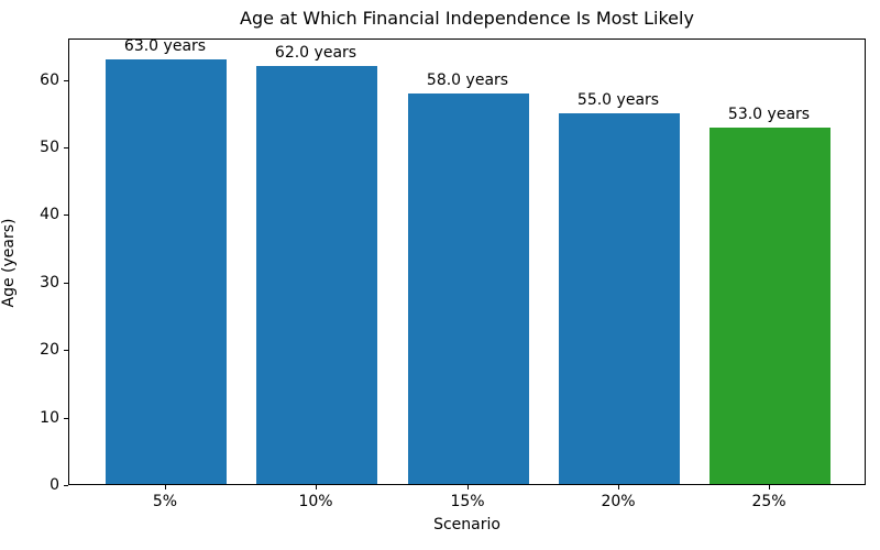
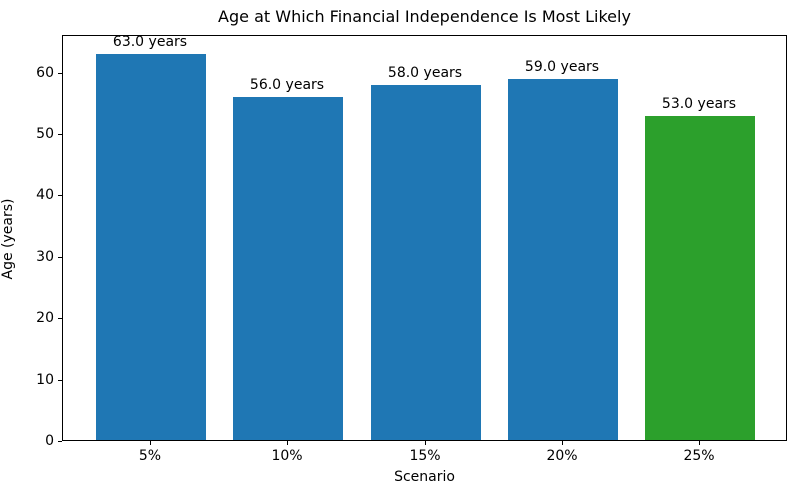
10%: 62.0 -> 56.0
20%: 55.0 -> 59.0
